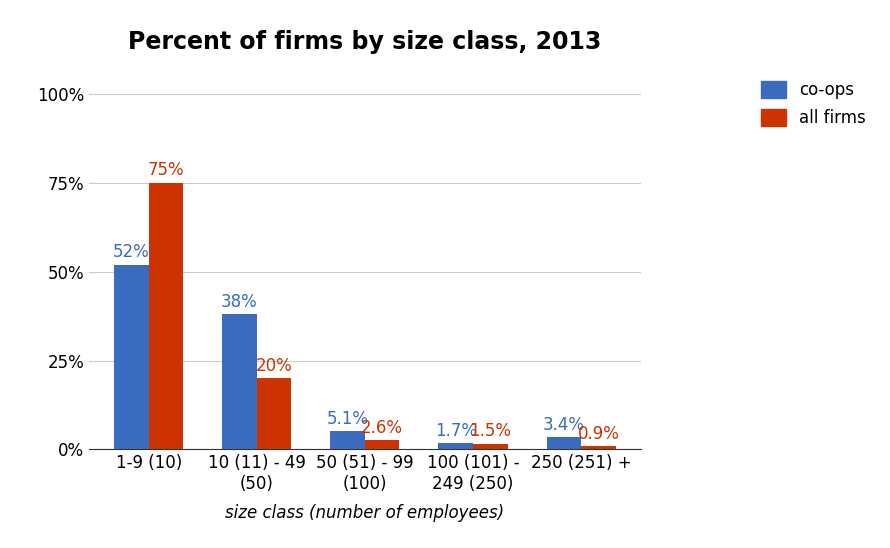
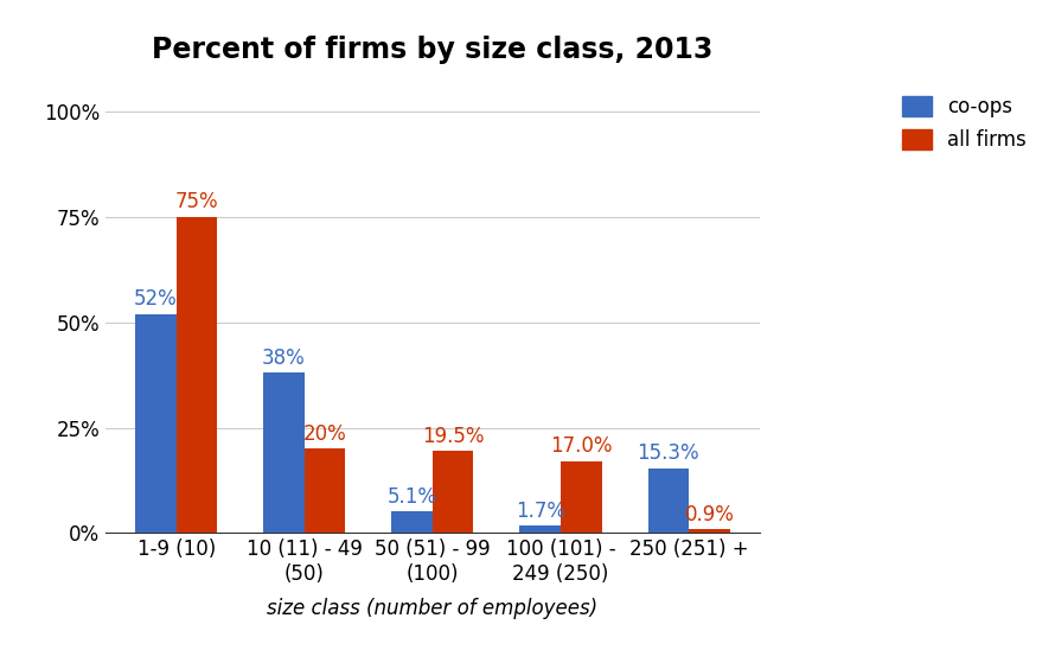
all firms/50 (51) - 99 (100): 2.6% -> 19.5%
all firms/100 (101) - 249 (250): 1.5% -> 17.0%
co-ops/250 (251) +: 3.4% -> 15.3%
